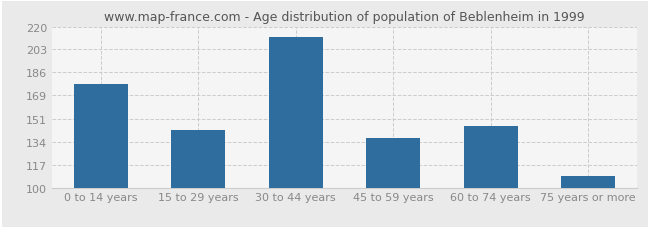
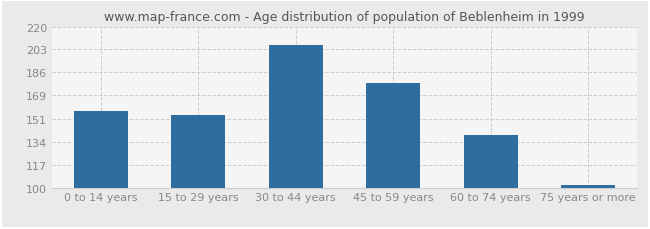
0 to 14 years: 177 -> 157
15 to 29 years: 143 -> 154
30 to 44 years: 212 -> 206
45 to 59 years: 137 -> 178
60 to 74 years: 146 -> 139
75 years or more: 109 -> 102
